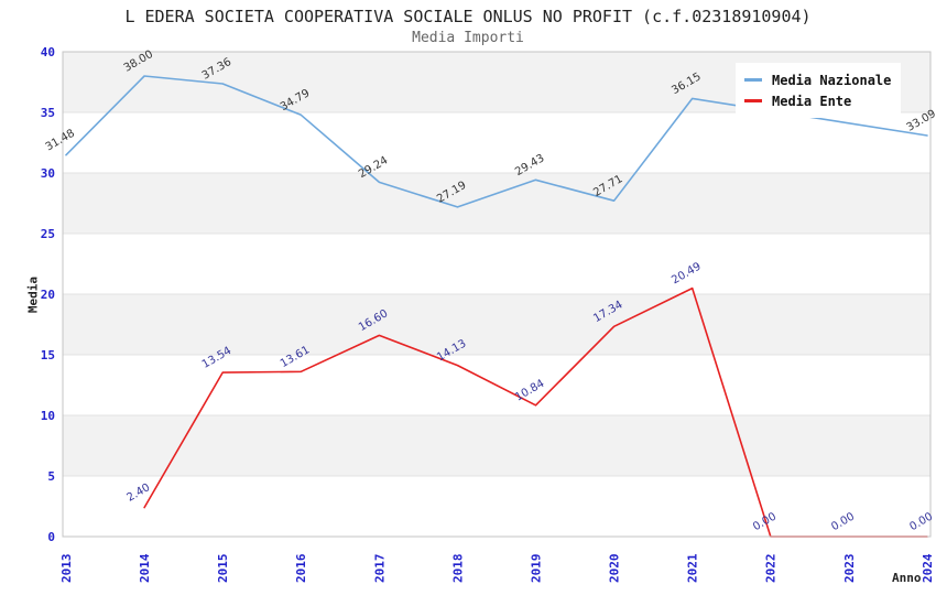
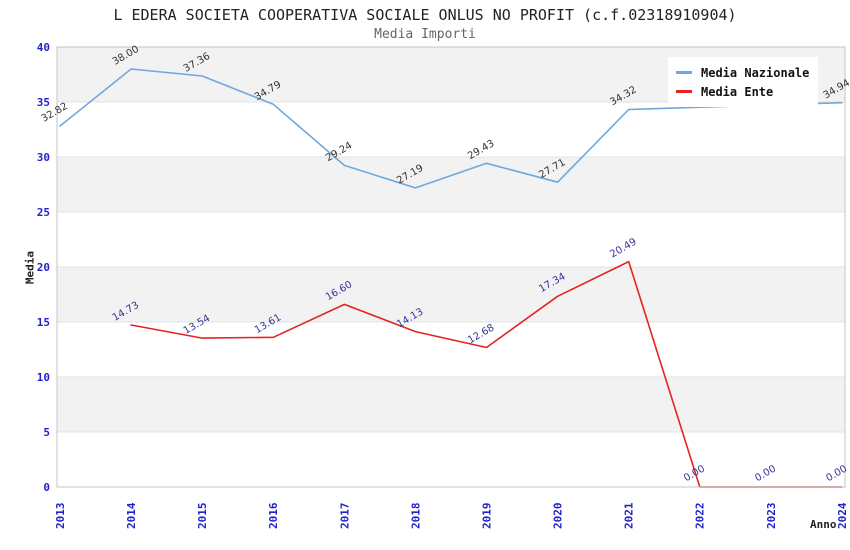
Media Nazionale/2013: 31.48 -> 32.82
Media Ente/2014: 2.40 -> 14.73
Media Ente/2019: 10.84 -> 12.68
Media Nazionale/2021: 36.15 -> 34.32
Media Nazionale/2024: 33.09 -> 34.94
